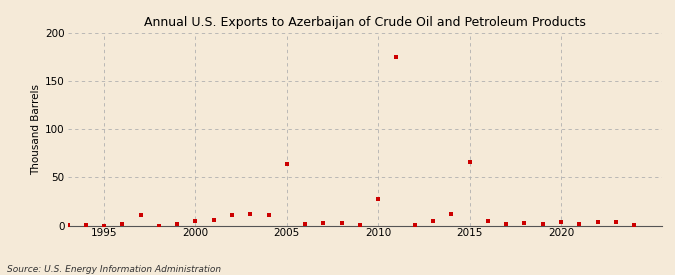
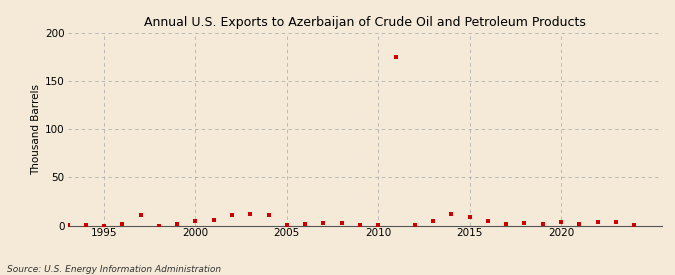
2005: 64 -> 1
2010: 28 -> 1
2015: 66 -> 9
